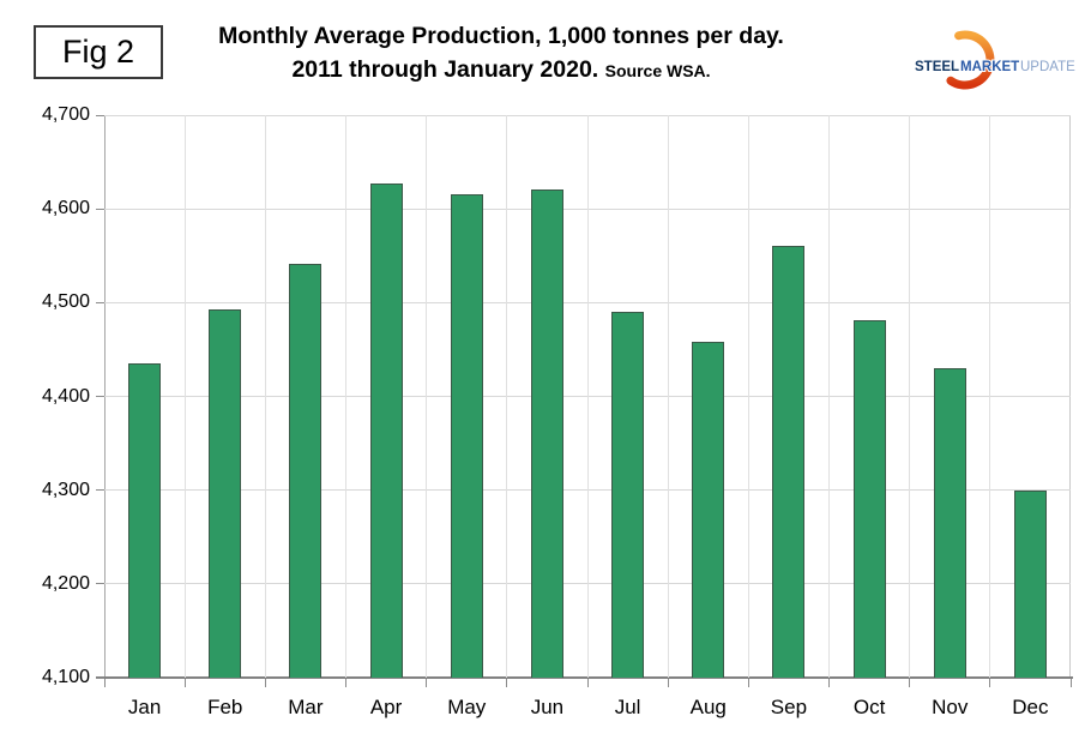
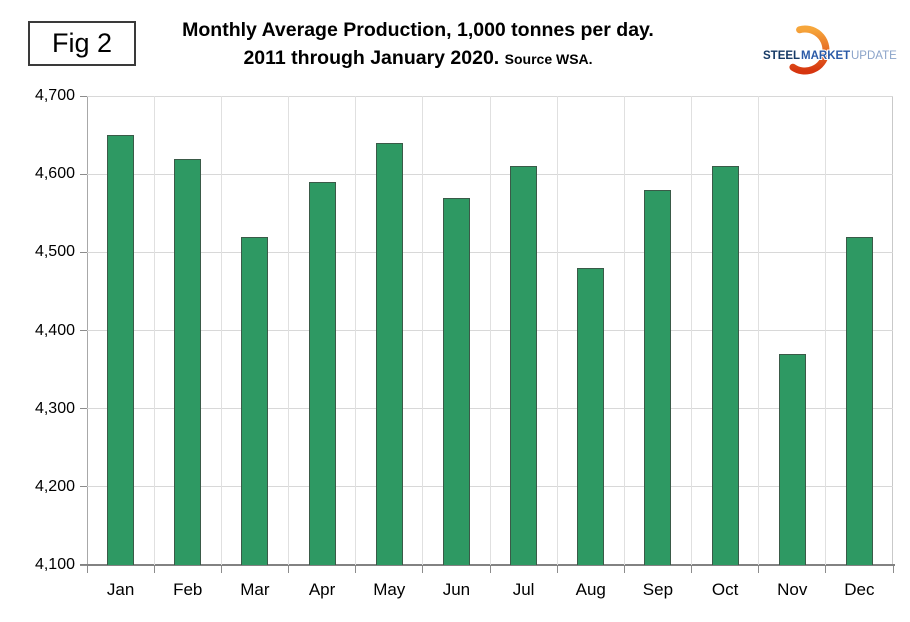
Jan: 4440 -> 4650
Feb: 4490 -> 4620
Mar: 4540 -> 4520
Apr: 4630 -> 4590
May: 4620 -> 4640
Jun: 4620 -> 4570
Jul: 4490 -> 4610
Aug: 4460 -> 4480
Sep: 4560 -> 4580
Oct: 4480 -> 4610
Nov: 4430 -> 4370
Dec: 4300 -> 4520
